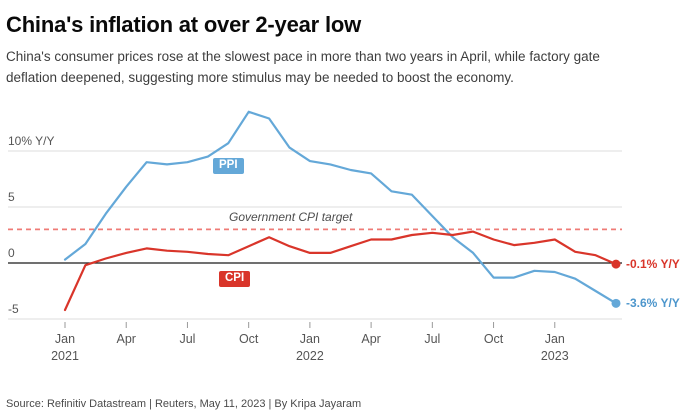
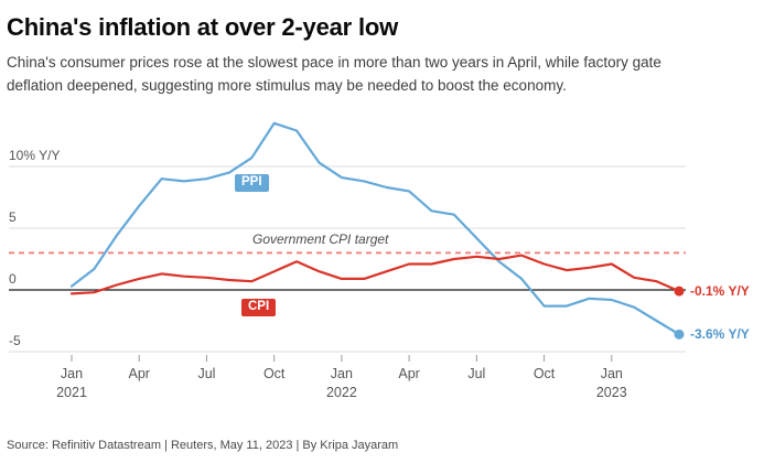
CPI/Jan 2021: -4.2 -> -0.3
